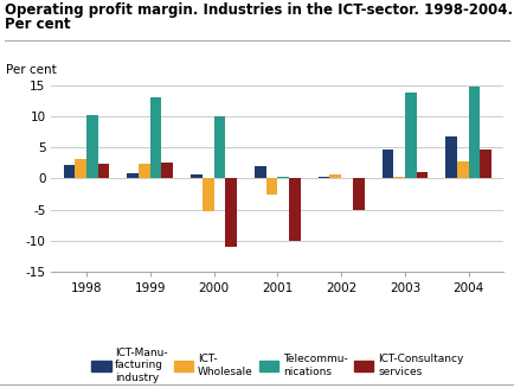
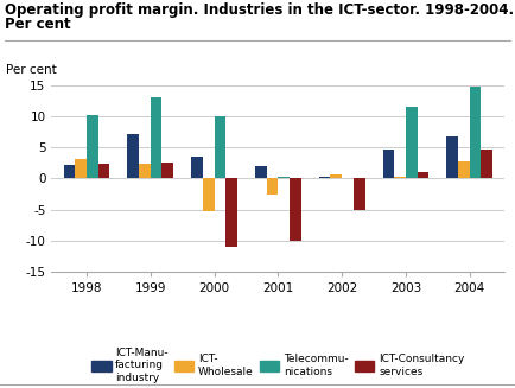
ICT-Manu- facturing industry/1999: 0.9 -> 7.2
ICT-Manu- facturing industry/2000: 0.7 -> 3.6
Telecommu- nications/2003: 13.8 -> 11.6
